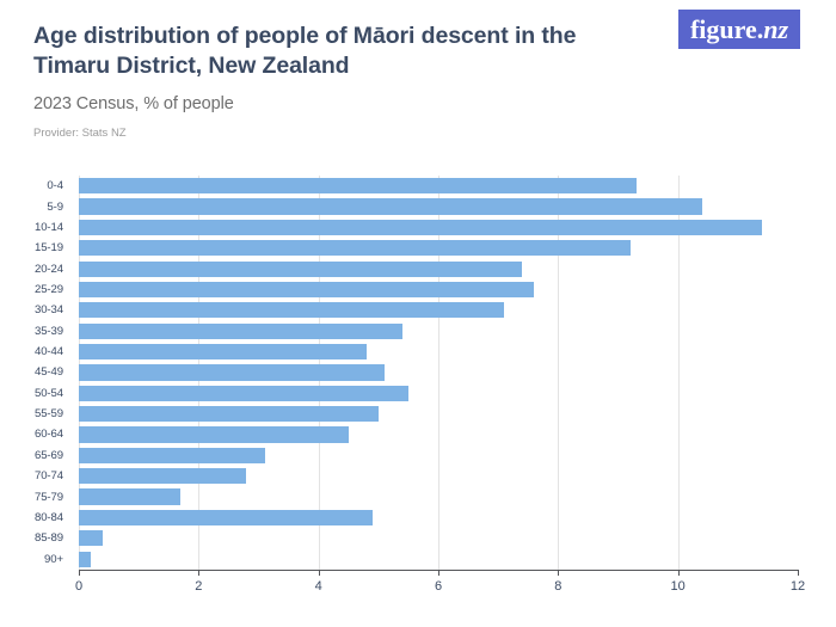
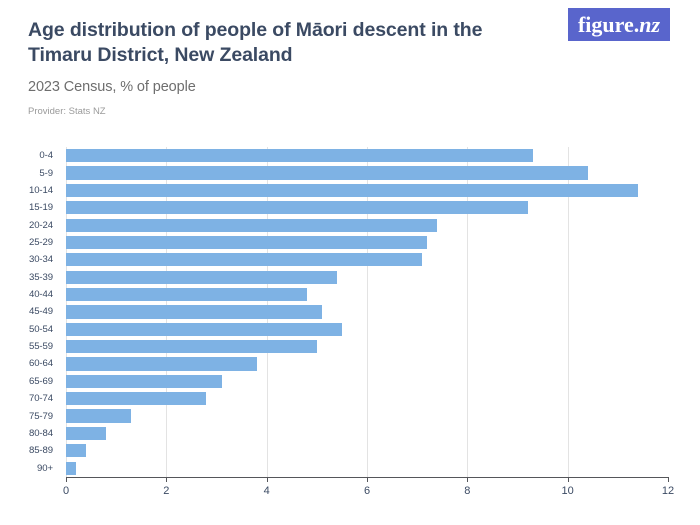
25-29: 7.6 -> 7.2
60-64: 4.5 -> 3.8
75-79: 1.7 -> 1.3
80-84: 4.9 -> 0.8
